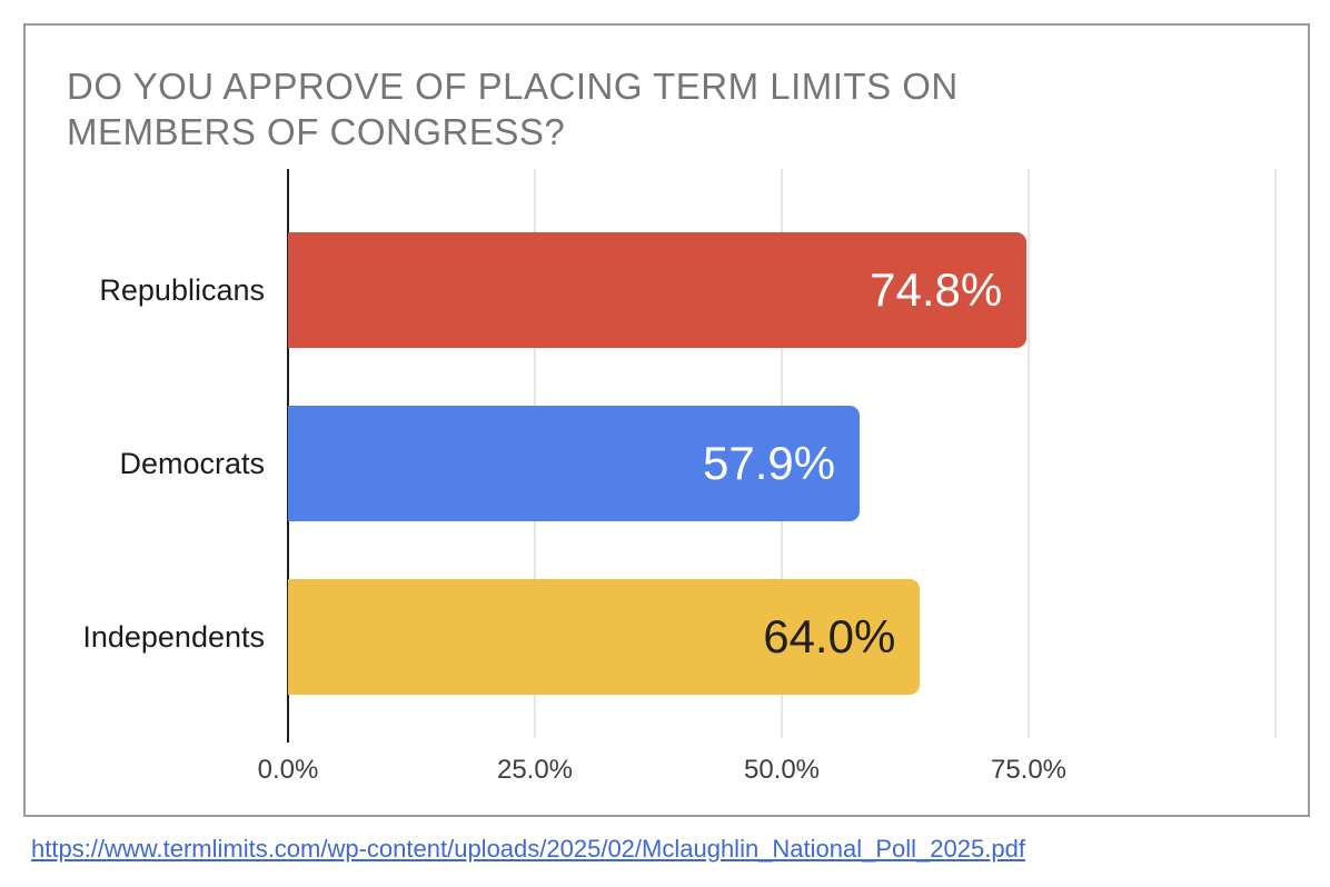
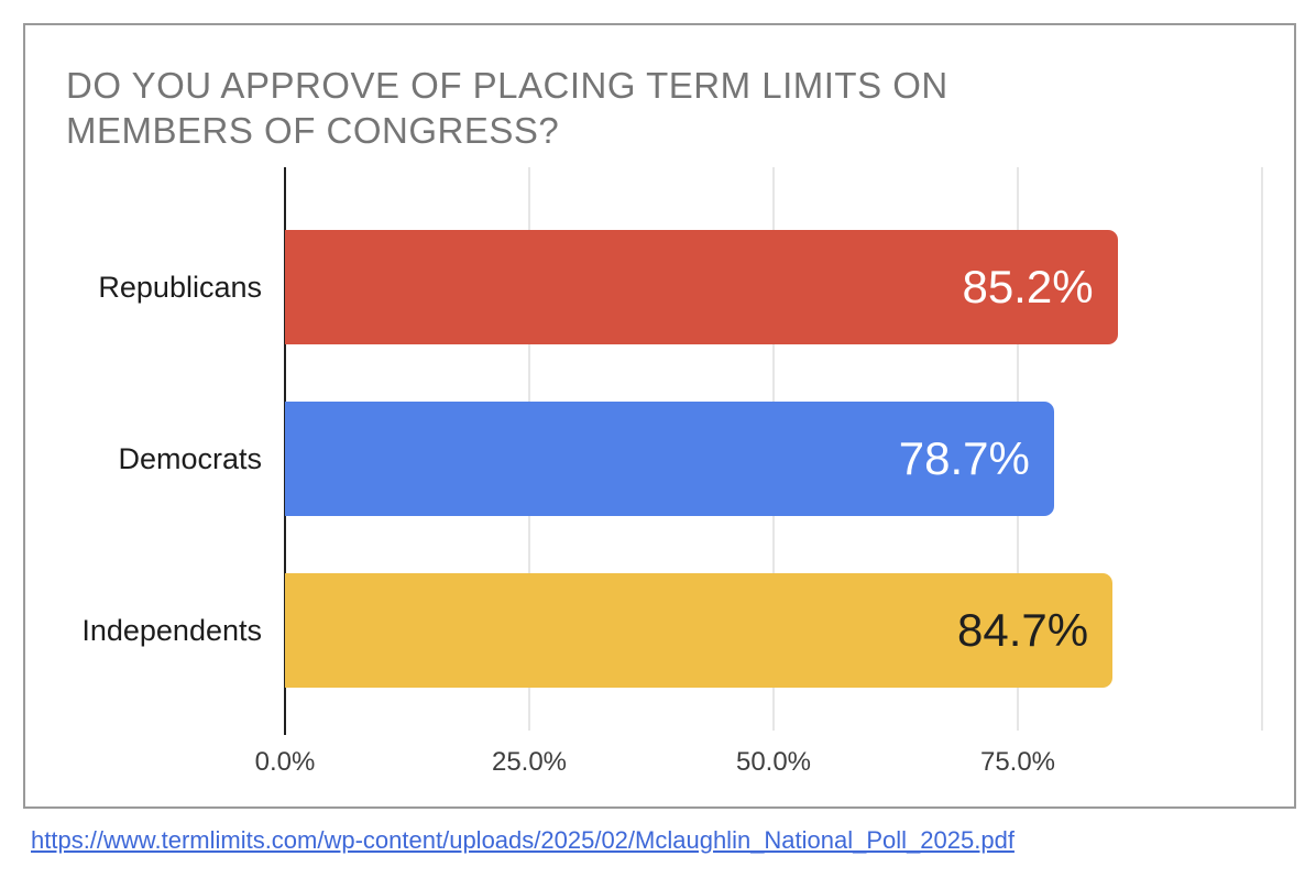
Republicans: 74.8% -> 85.2%
Democrats: 57.9% -> 78.7%
Independents: 64.0% -> 84.7%
